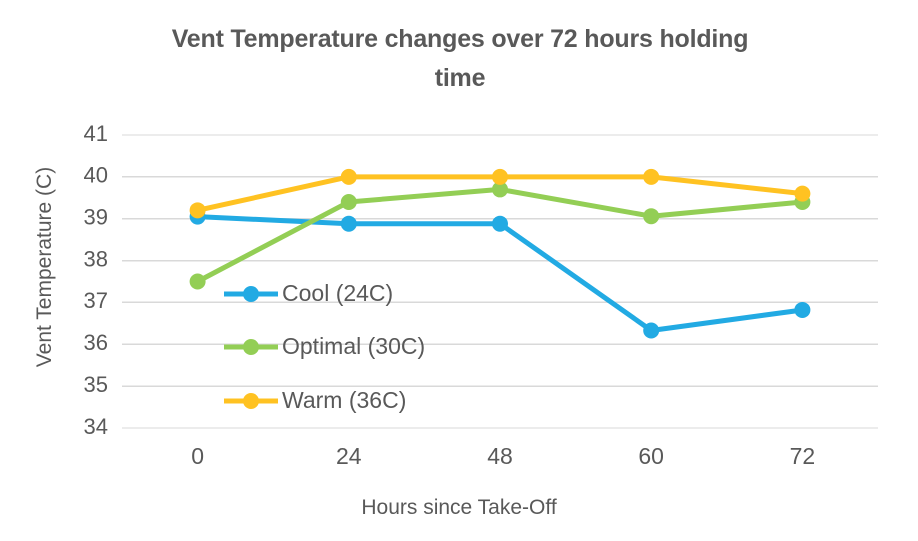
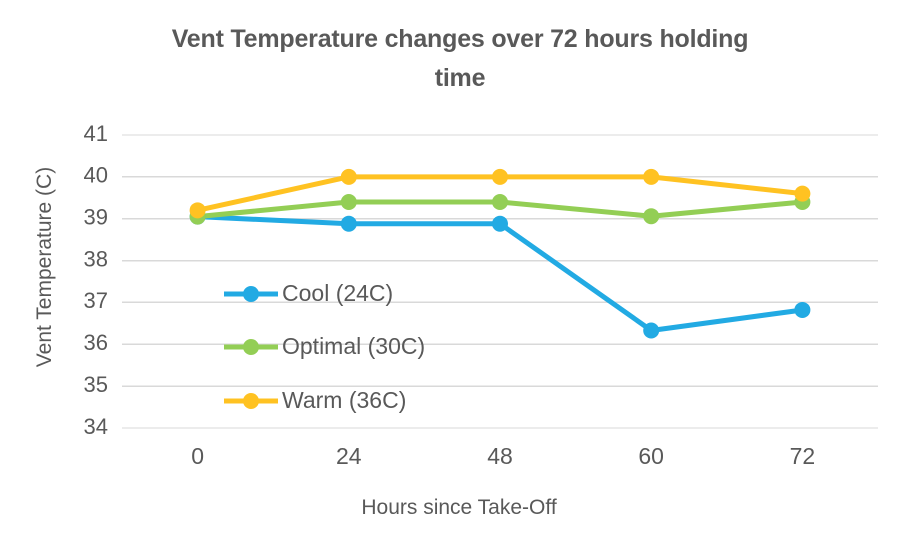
Optimal (30C)/0: 37.5 -> 39.0
Optimal (30C)/48: 39.7 -> 39.4
